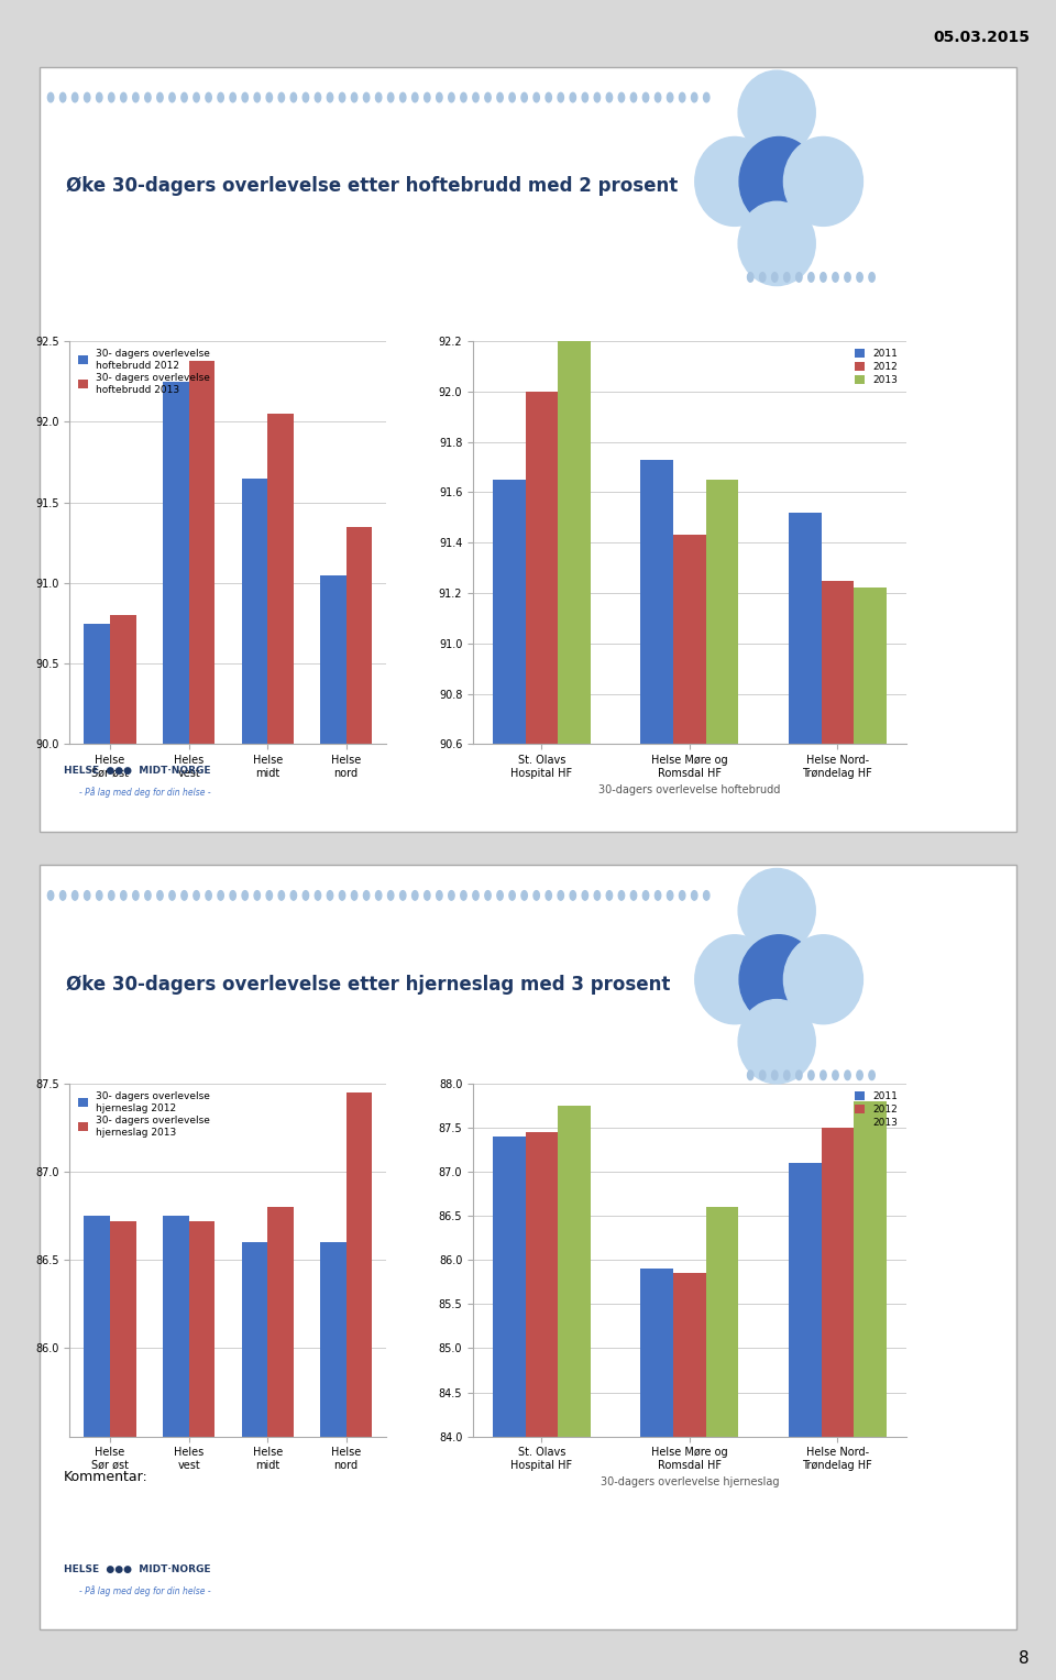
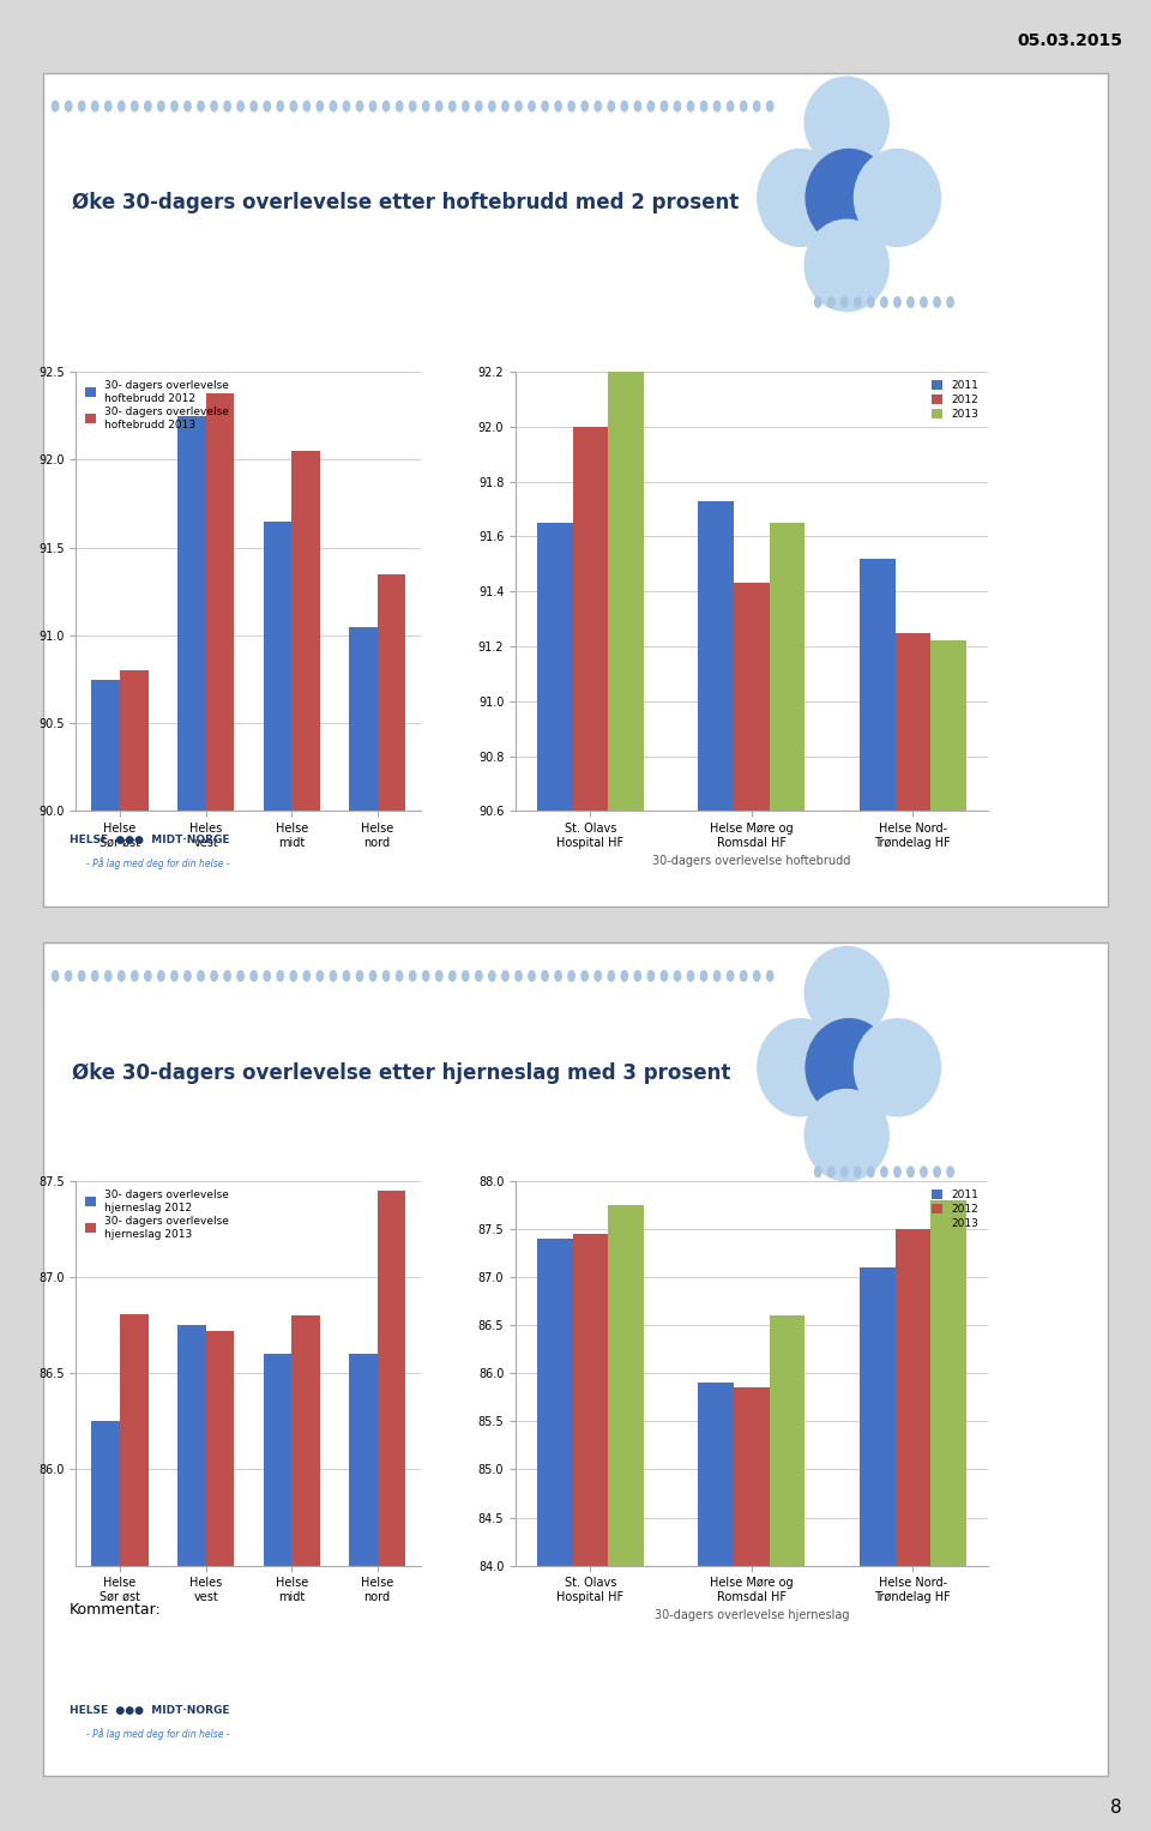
30- dagers overlevelse hjerneslag 2012/Helse Sør øst: 86.75 -> 86.25
30- dagers overlevelse hjerneslag 2013/Helse Sør øst: 86.72 -> 86.81
